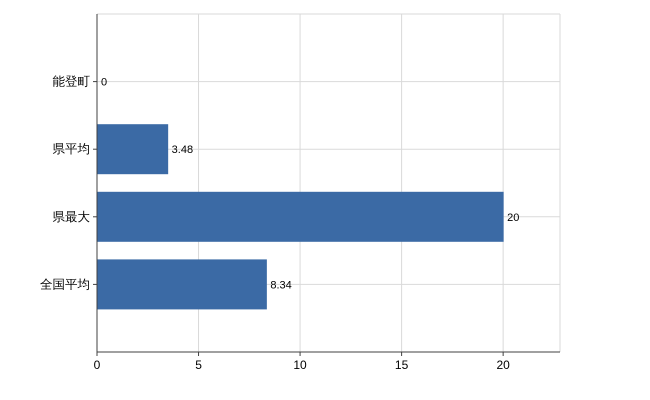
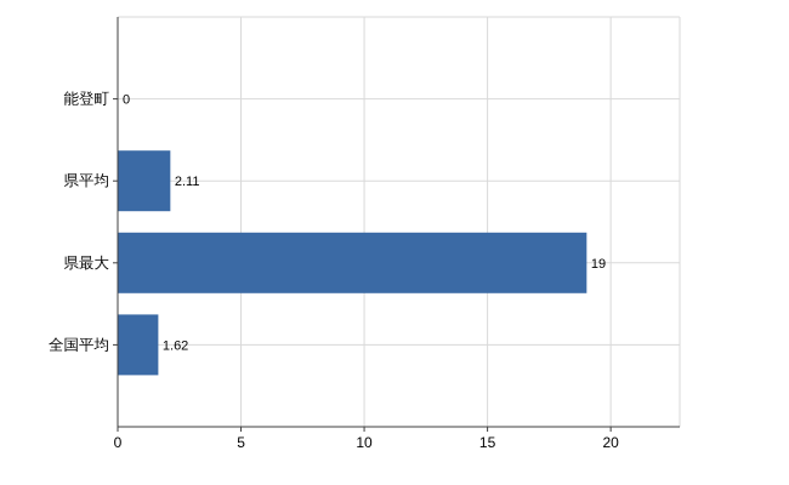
県平均: 3.48 -> 2.11
県最大: 20 -> 19
全国平均: 8.34 -> 1.62
